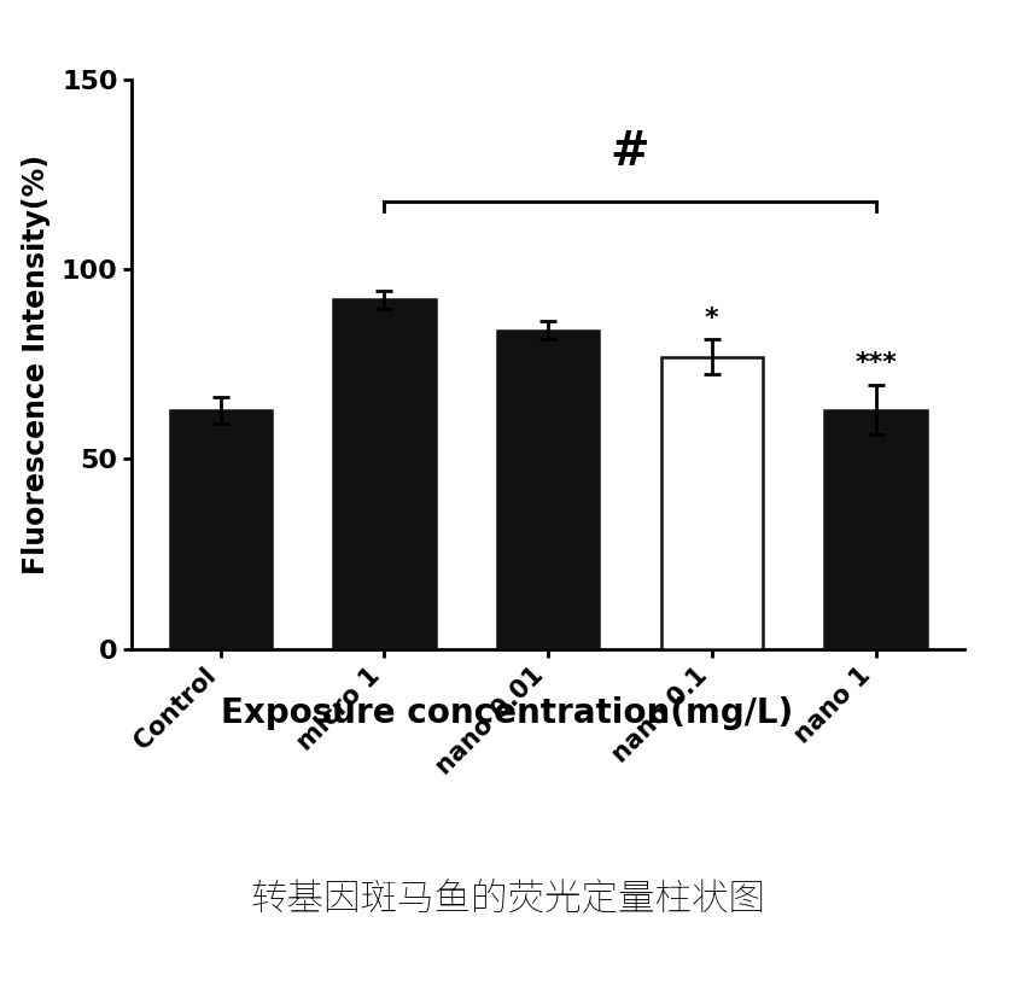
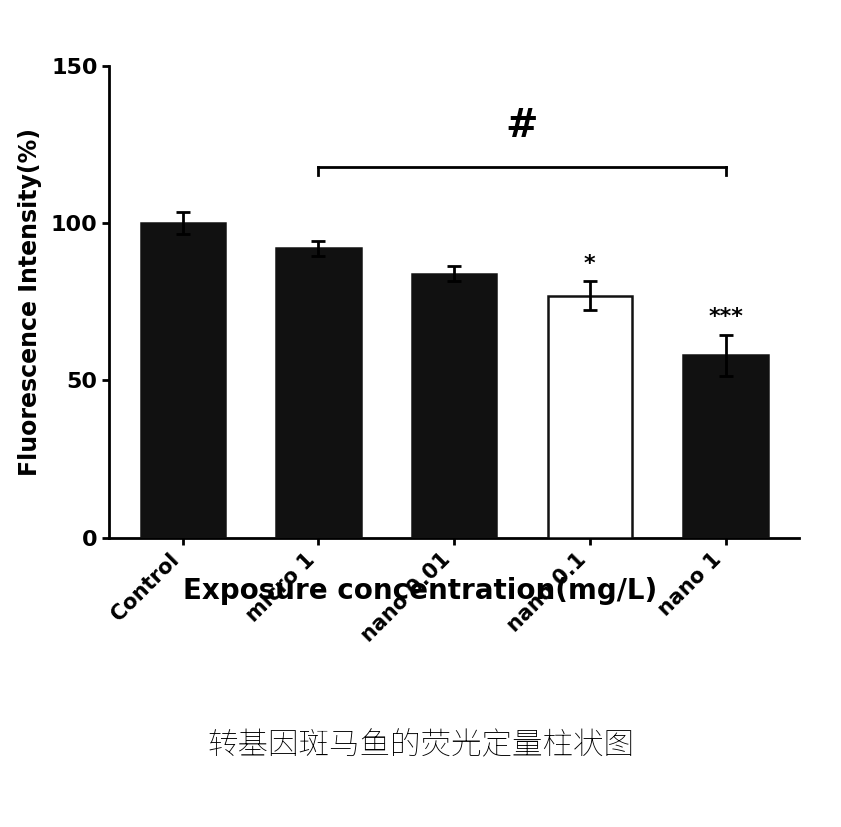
Control: 63 -> 100
nano 1: 63 -> 58
